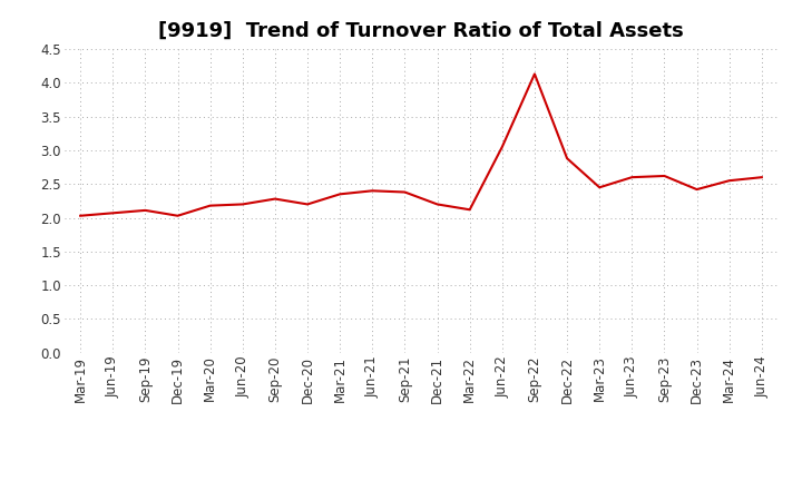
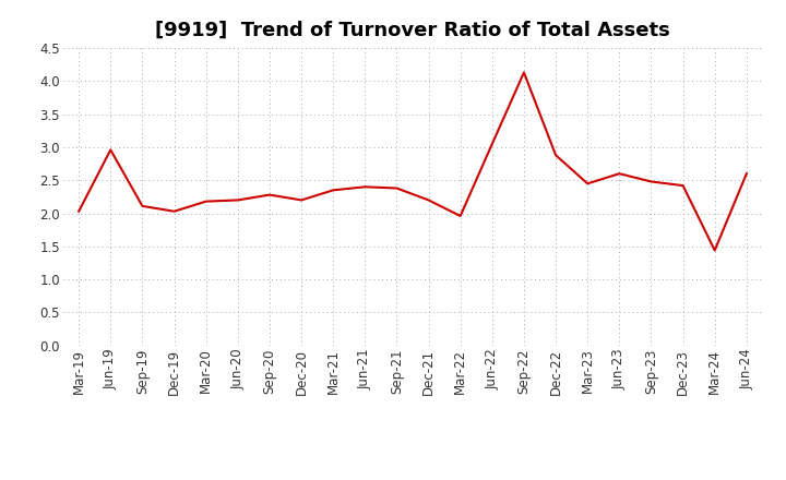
Jun-19: 2.07 -> 2.96
Mar-22: 2.12 -> 1.96
Sep-23: 2.62 -> 2.48
Mar-24: 2.55 -> 1.44
